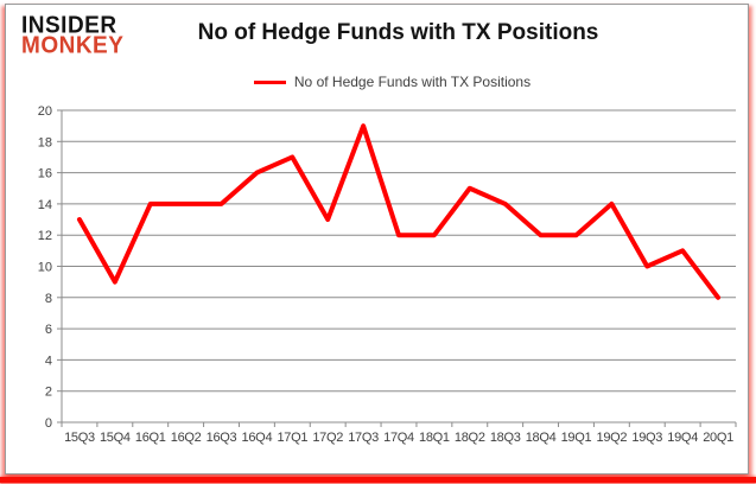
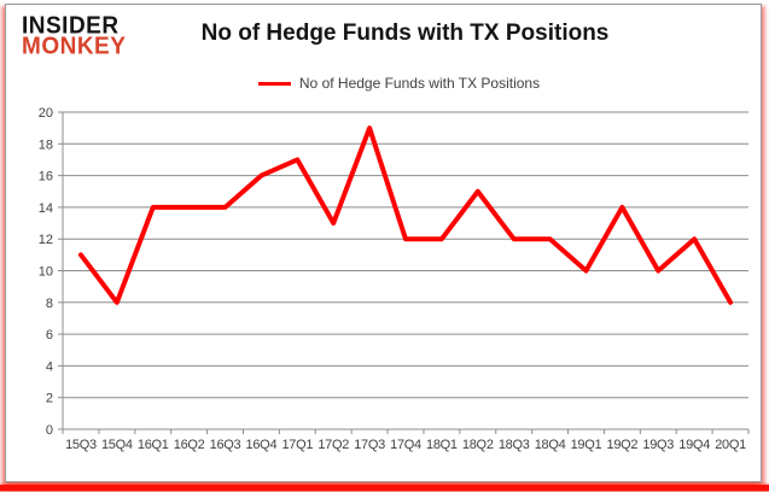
15Q3: 13 -> 11
15Q4: 9 -> 8
18Q3: 14 -> 12
19Q1: 12 -> 10
19Q4: 11 -> 12
